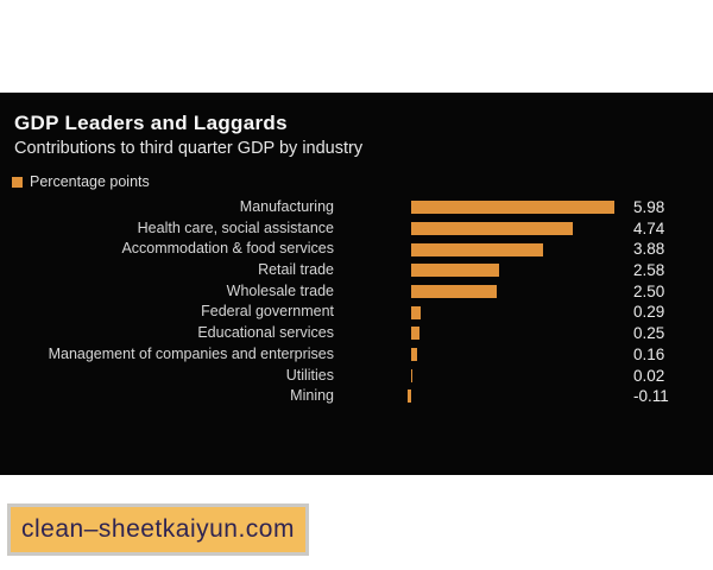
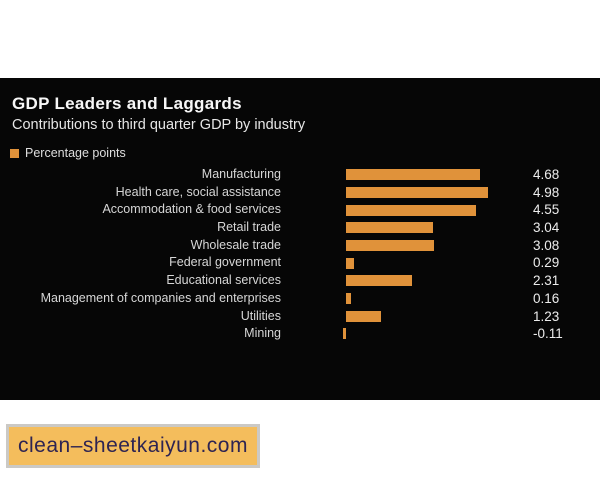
Manufacturing: 5.98 -> 4.68
Health care, social assistance: 4.74 -> 4.98
Accommodation & food services: 3.88 -> 4.55
Retail trade: 2.58 -> 3.04
Wholesale trade: 2.50 -> 3.08
Educational services: 0.25 -> 2.31
Utilities: 0.02 -> 1.23
